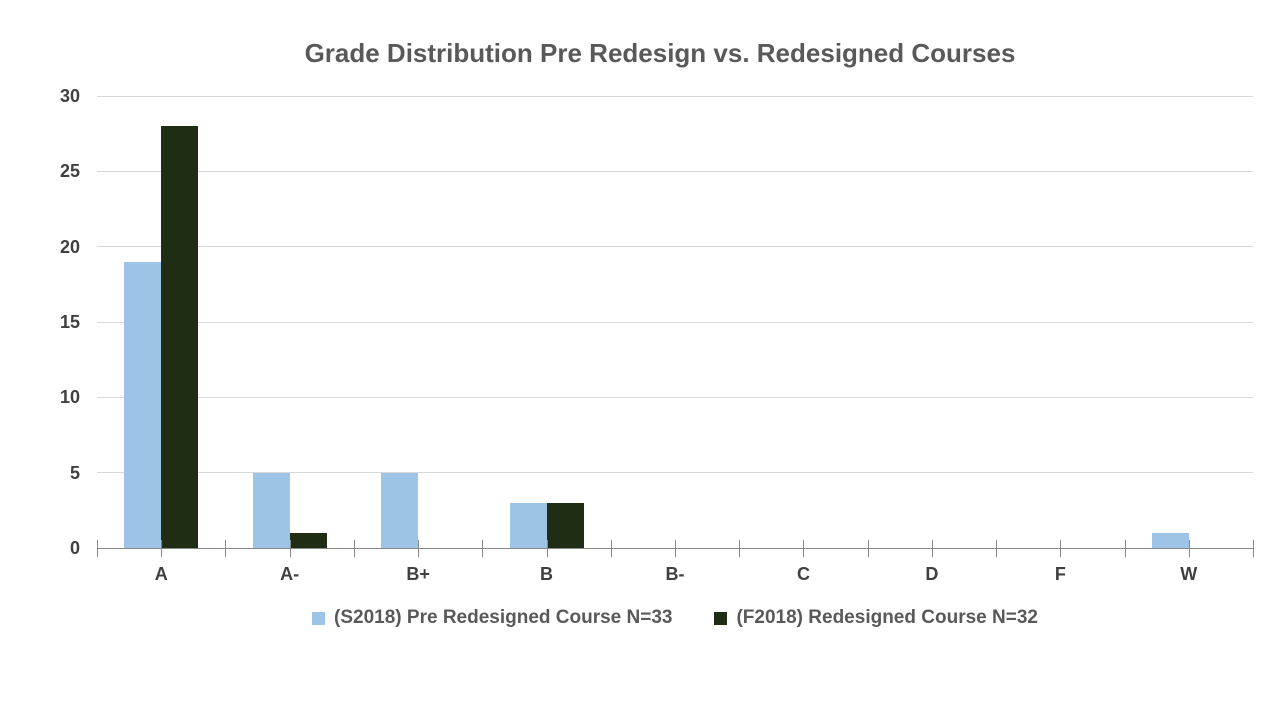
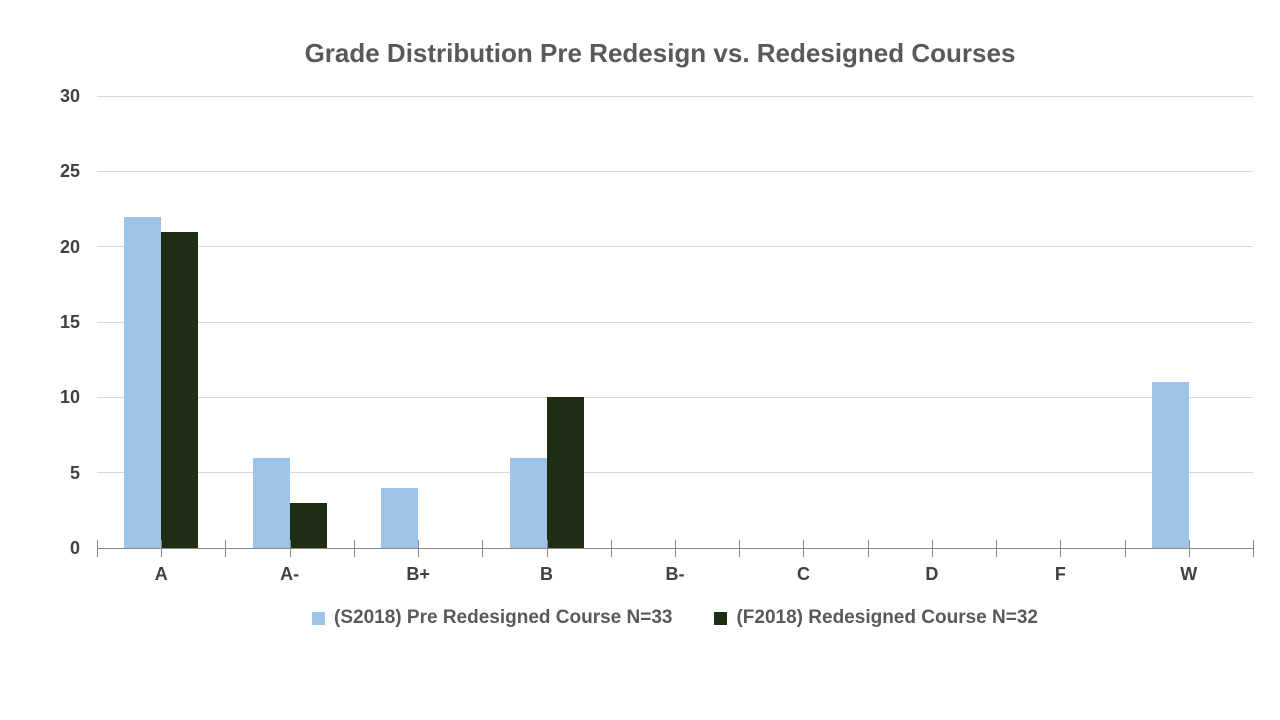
(S2018) Pre Redesigned Course N=33/A: 19 -> 22
(F2018) Redesigned Course N=32/A: 28 -> 21
(S2018) Pre Redesigned Course N=33/A-: 5 -> 6
(F2018) Redesigned Course N=32/A-: 1 -> 3
(S2018) Pre Redesigned Course N=33/B+: 5 -> 4
(S2018) Pre Redesigned Course N=33/B: 3 -> 6
(F2018) Redesigned Course N=32/B: 3 -> 10
(S2018) Pre Redesigned Course N=33/W: 1 -> 11
